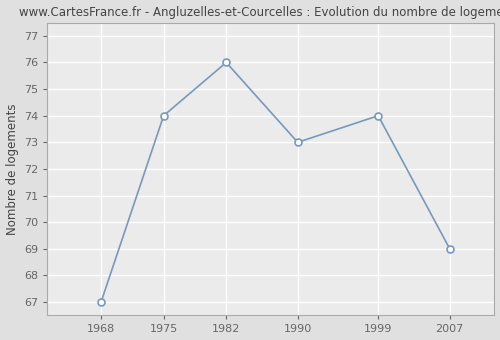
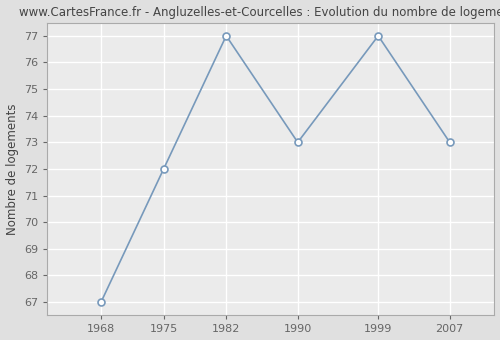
1975: 74 -> 72
1982: 76 -> 77
1999: 74 -> 77
2007: 69 -> 73
